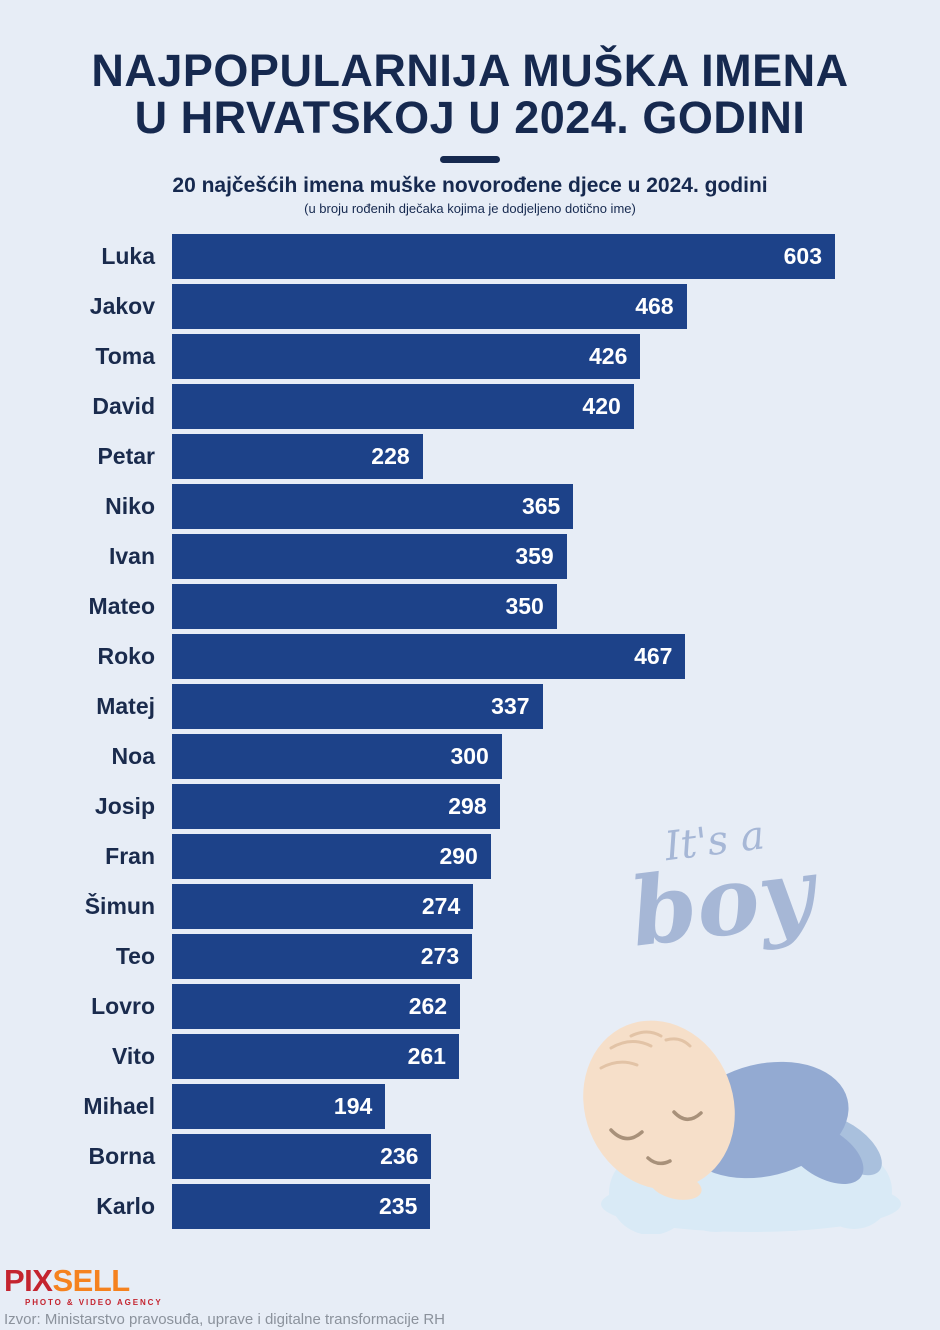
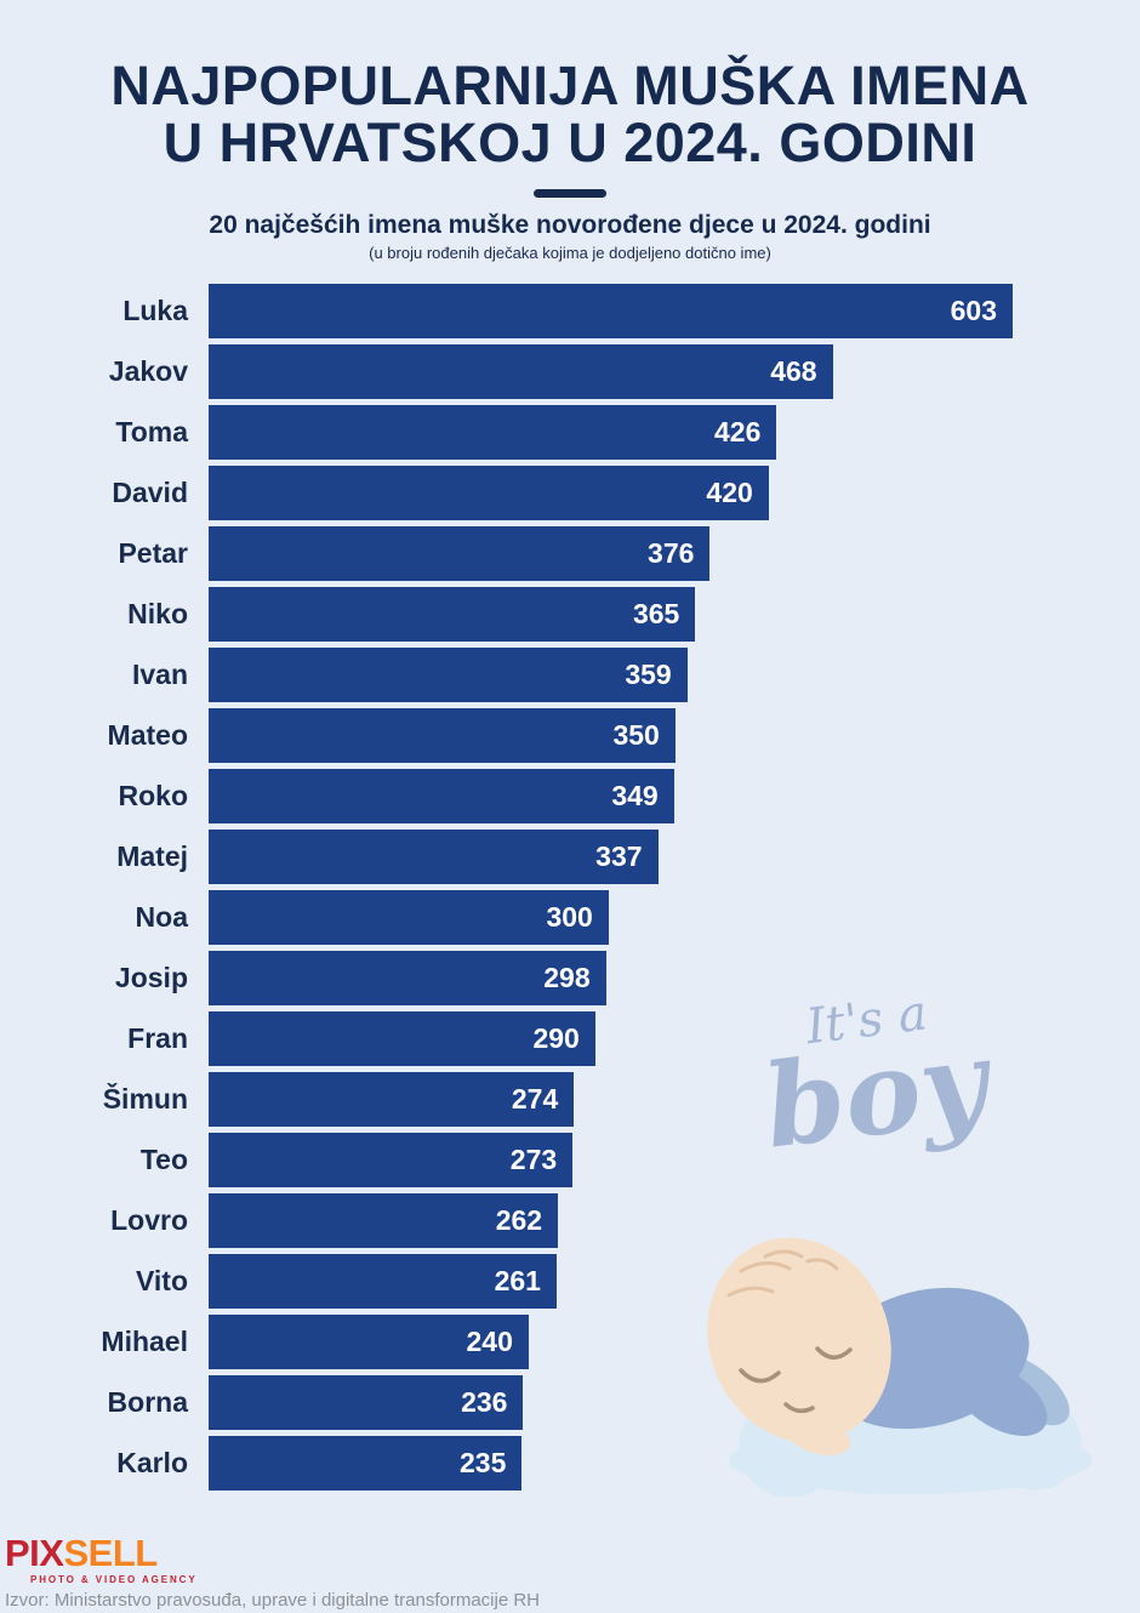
Petar: 228 -> 376
Roko: 467 -> 349
Mihael: 194 -> 240
